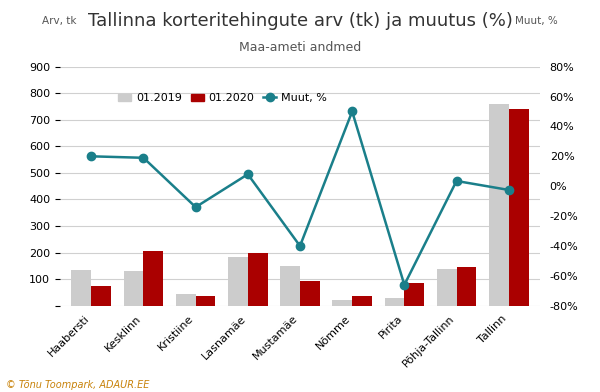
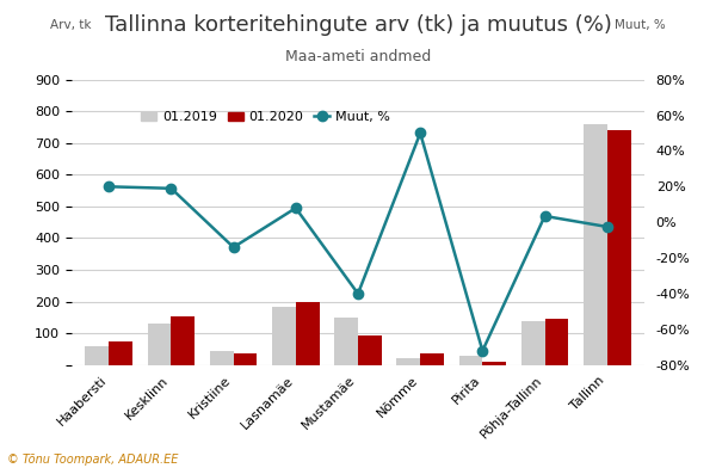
01.2019/Haabersti: 135 -> 60
01.2020/Kesklinn: 205 -> 155
Muut, %/Pirita: -66% -> -72%
01.2020/Pirita: 85 -> 10
